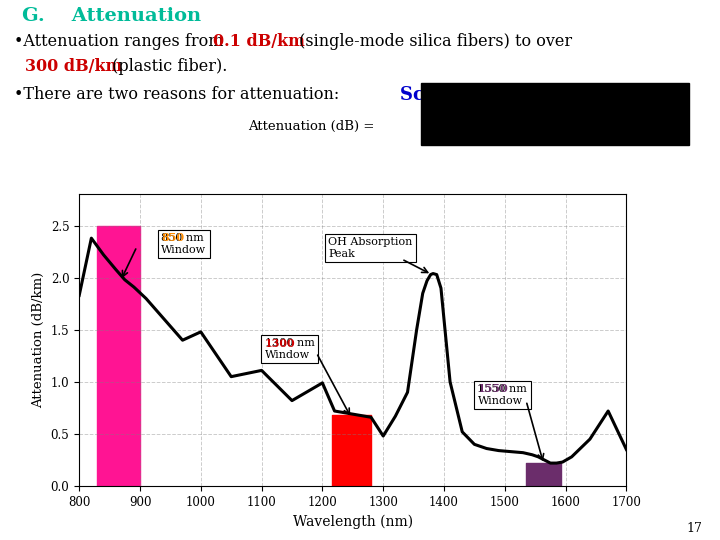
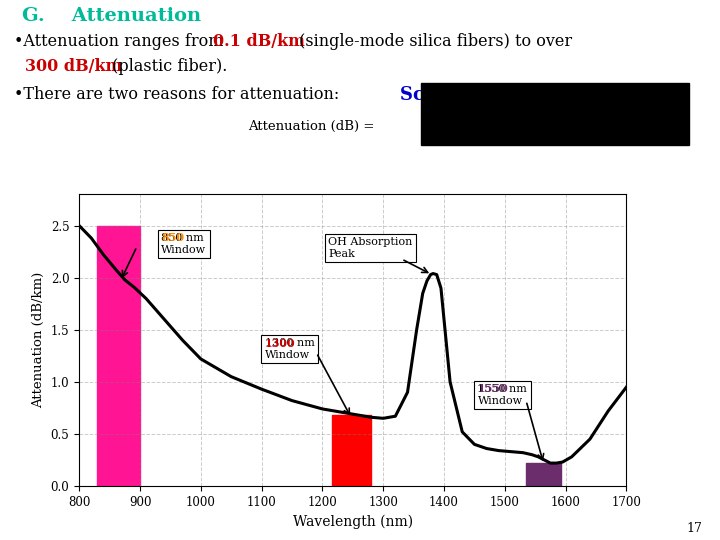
800: 1.83 -> 2.50
1000: 1.48 -> 1.22
1100: 1.11 -> 0.93
1200: 0.99 -> 0.74
1300: 0.48 -> 0.65
1700: 0.35 -> 0.95
